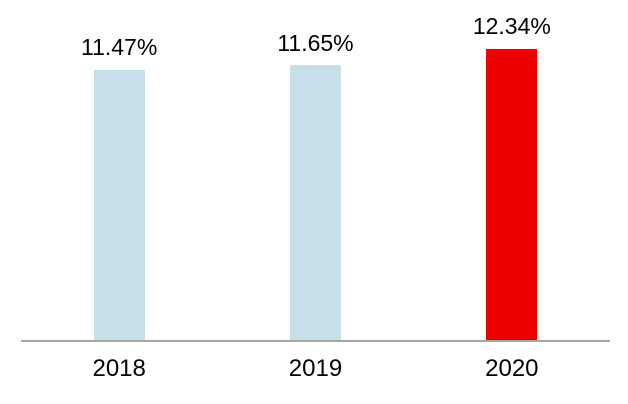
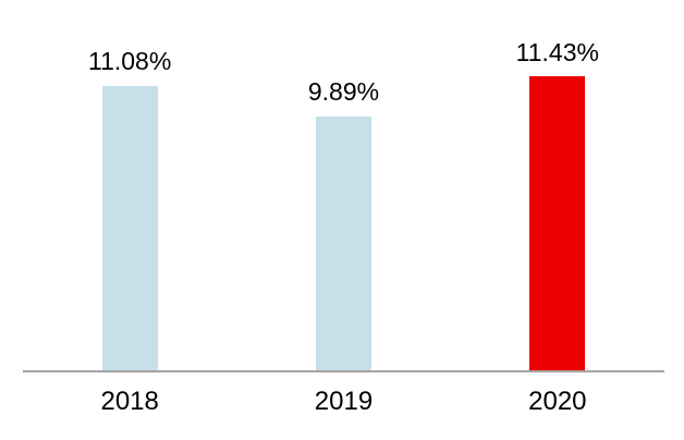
2018: 11.47% -> 11.08%
2019: 11.65% -> 9.89%
2020: 12.34% -> 11.43%
